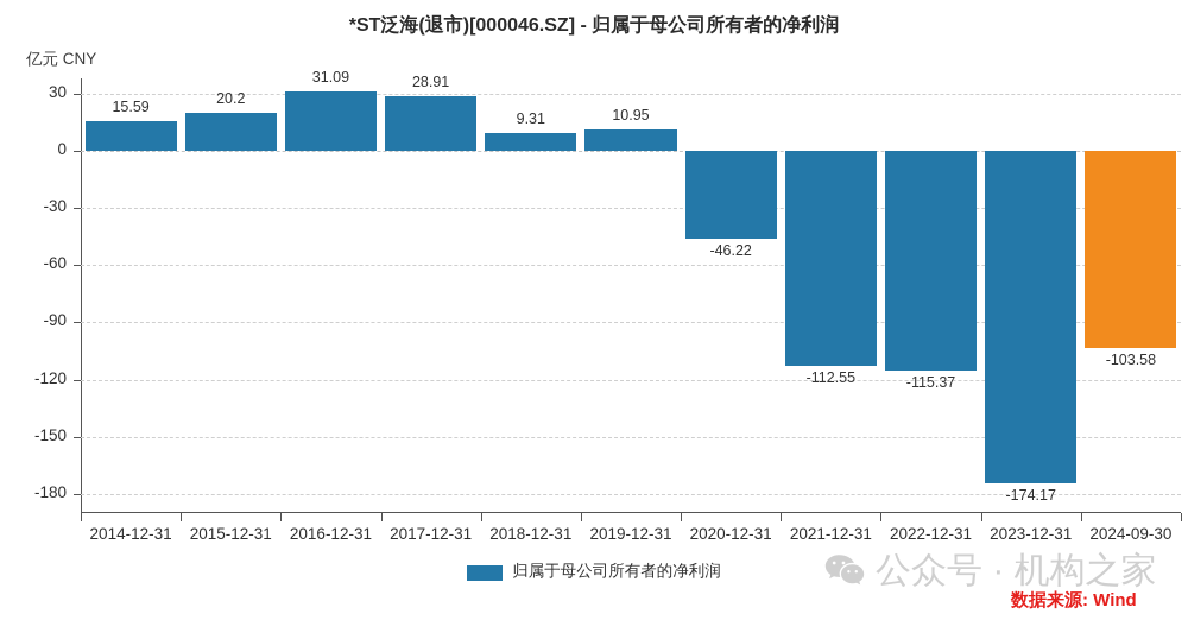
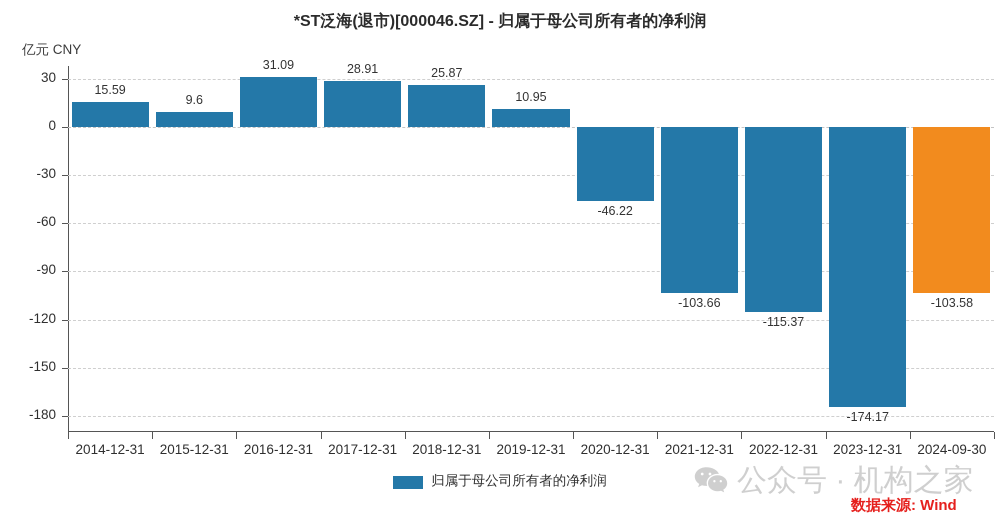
2015-12-31: 20.2 -> 9.6
2018-12-31: 9.31 -> 25.87
2021-12-31: -112.55 -> -103.66
